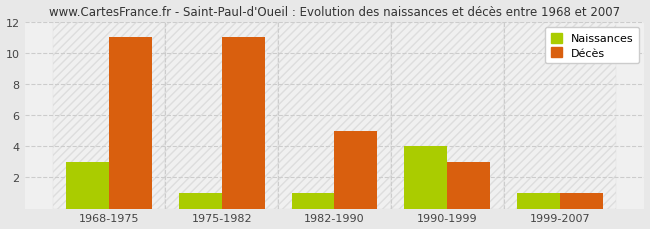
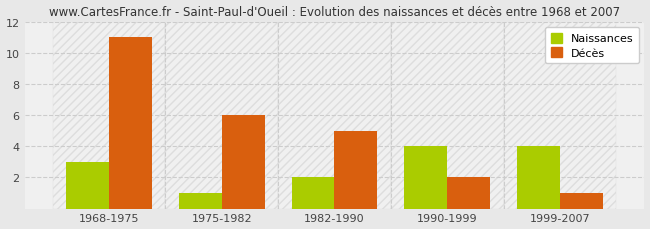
Décès/1975-1982: 11 -> 6
Naissances/1982-1990: 1 -> 2
Décès/1990-1999: 3 -> 2
Naissances/1999-2007: 1 -> 4
